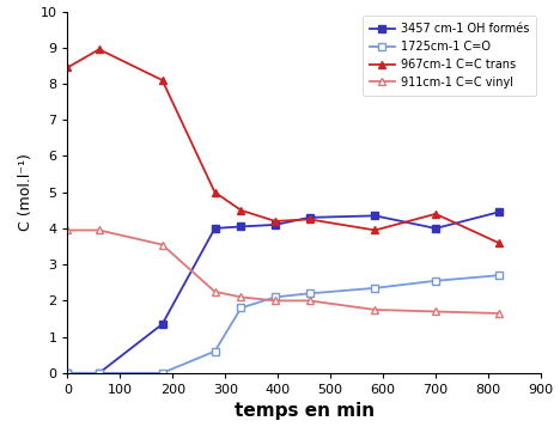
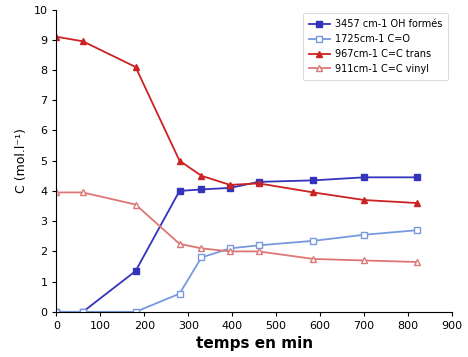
967cm-1 C=C trans/0: 8.45 -> 9.10
3457 cm-1 OH formés/700: 4.00 -> 4.45
967cm-1 C=C trans/700: 4.40 -> 3.70
